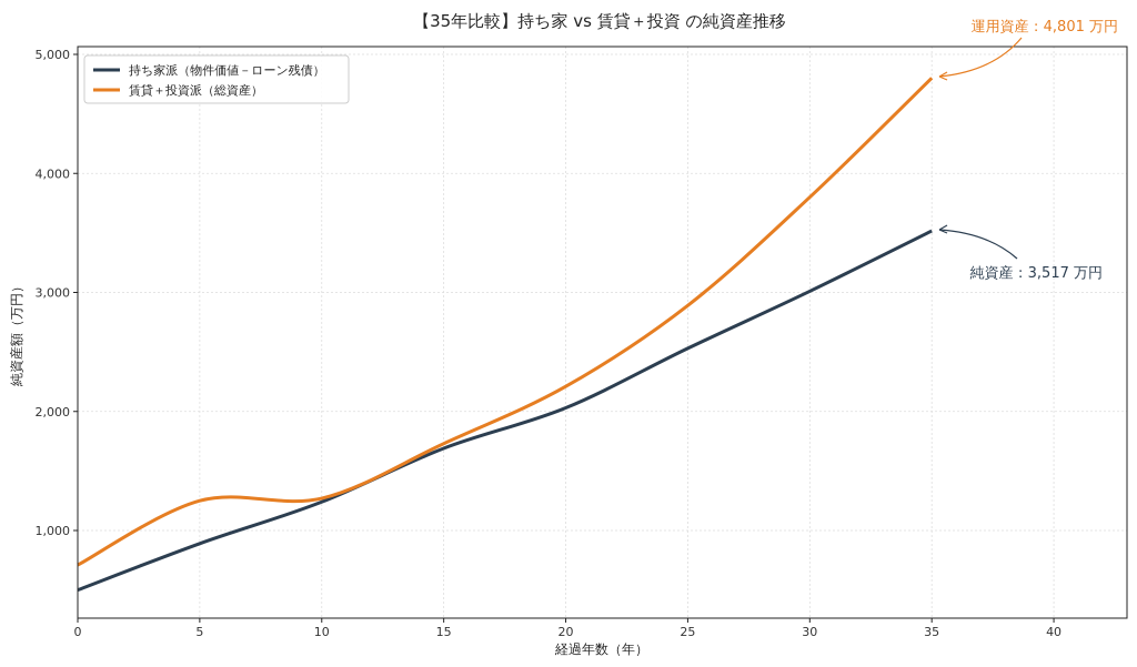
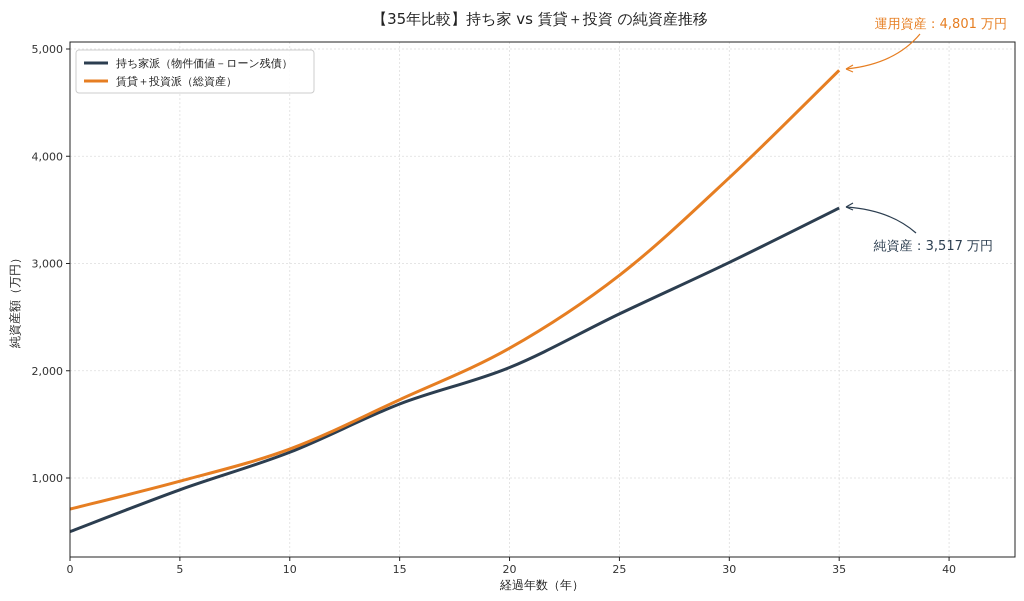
賃貸＋投資派（総資産）/5: 1250 -> 970
